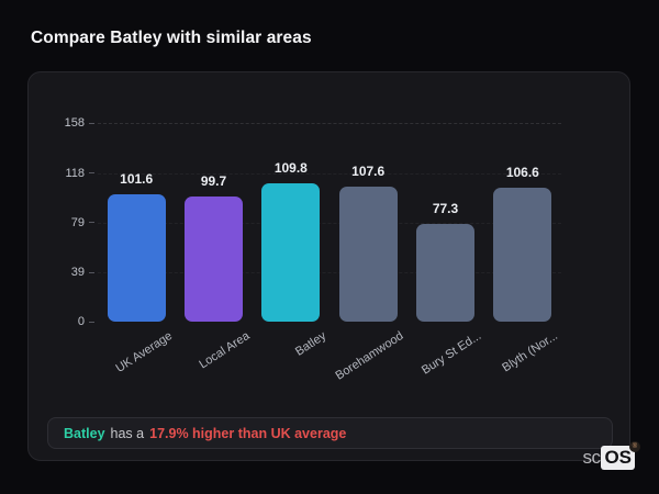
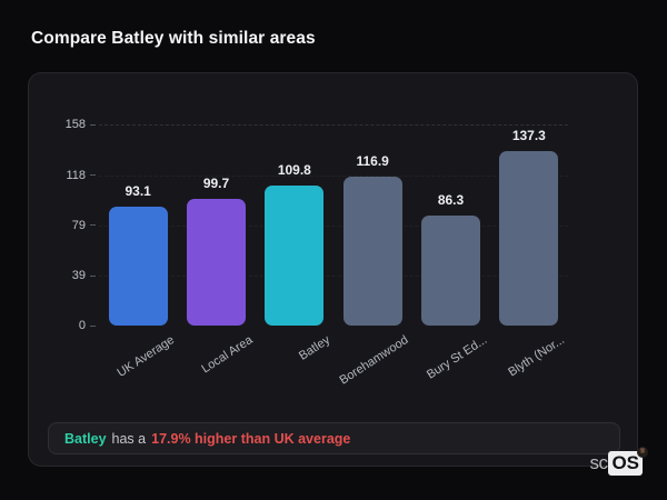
UK Average: 101.6 -> 93.1
Borehamwood: 107.6 -> 116.9
Bury St Ed...: 77.3 -> 86.3
Blyth (Nor...: 106.6 -> 137.3
